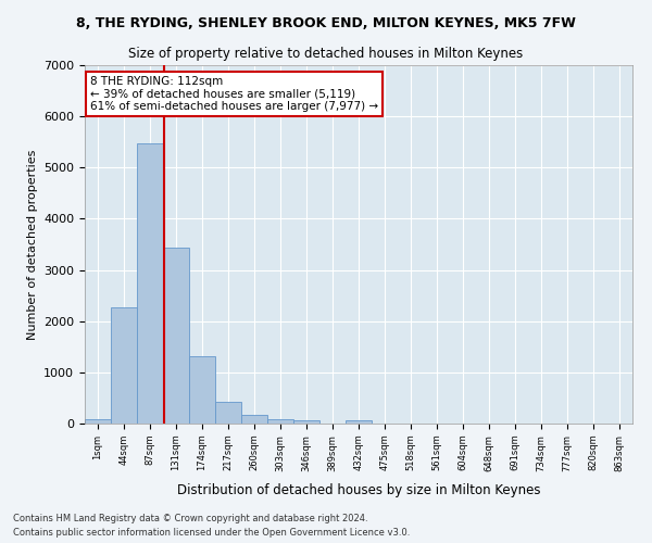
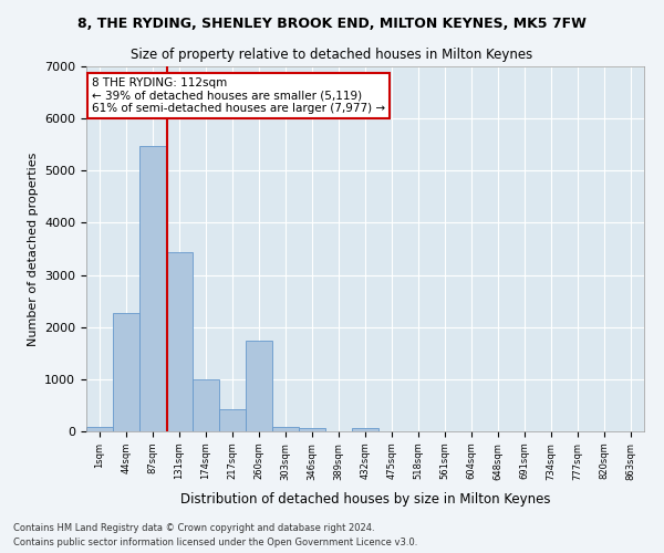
174sqm: 1320 -> 1000
260sqm: 160 -> 1750
